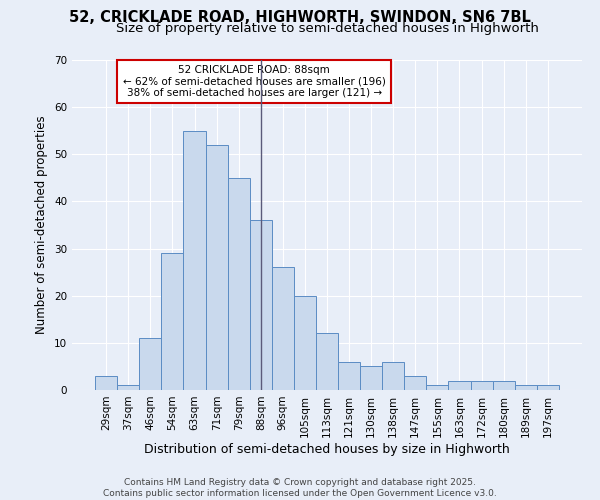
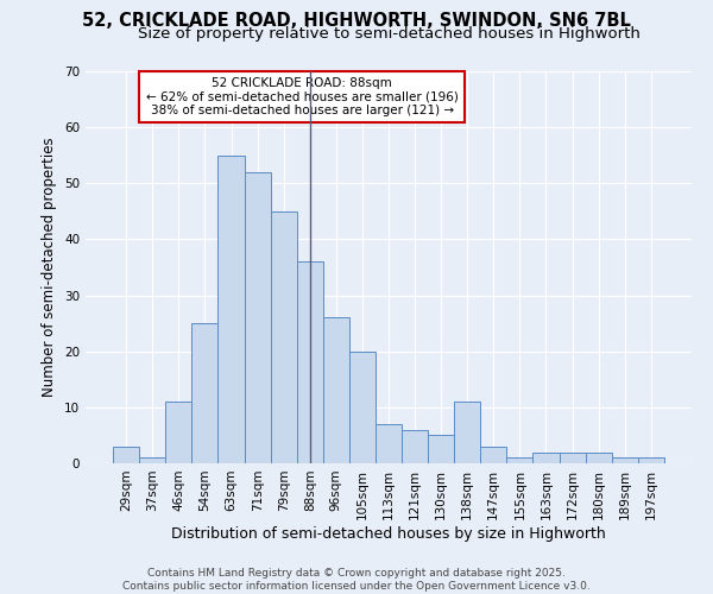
54sqm: 29 -> 25
113sqm: 12 -> 7
138sqm: 6 -> 11
